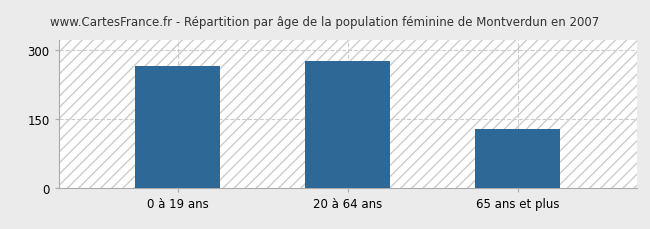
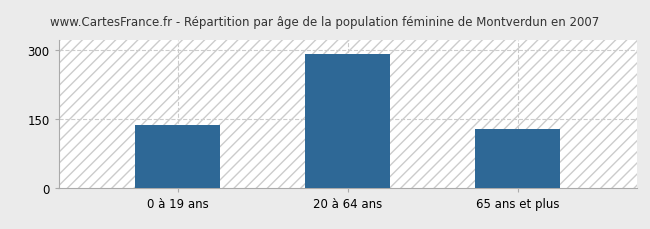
0 à 19 ans: 265 -> 137
20 à 64 ans: 275 -> 291
